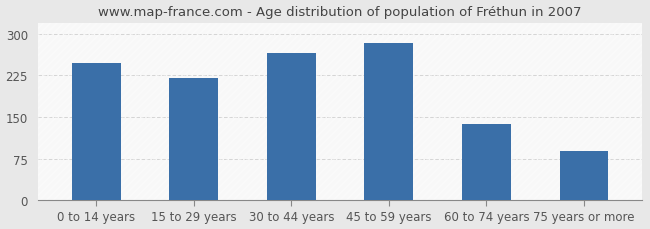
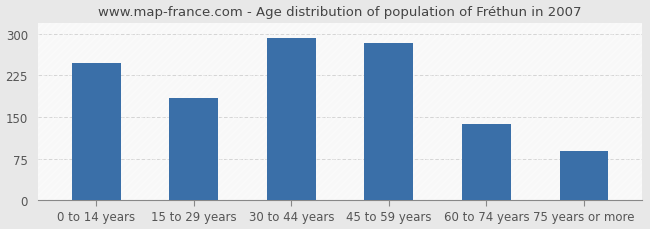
15 to 29 years: 220 -> 185
30 to 44 years: 266 -> 293
